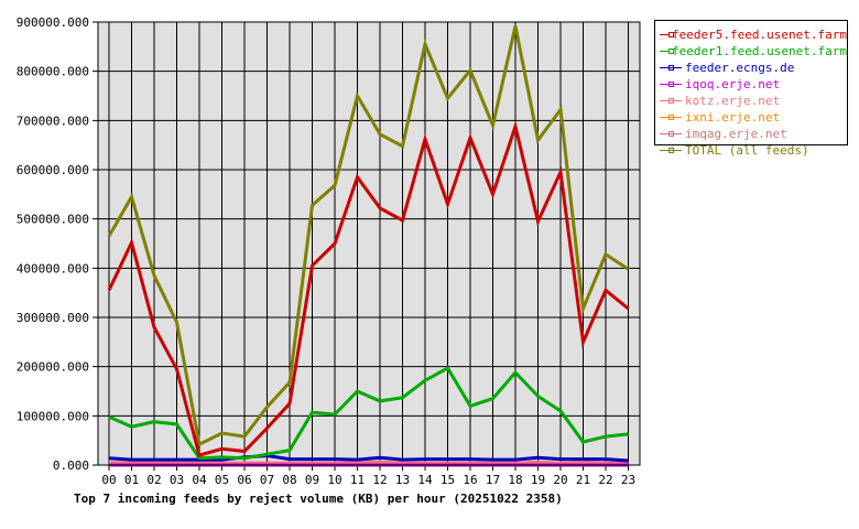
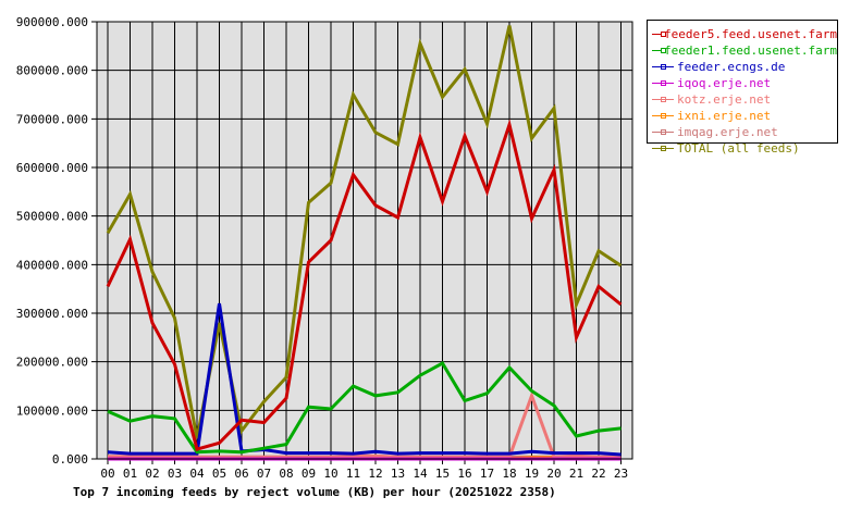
feeder.ecngs.de/05: 10000 -> 320000
TOTAL (all feeds)/05: 60000 -> 280000
feeder5.feed.usenet.farm/06: 30000 -> 80000
kotz.erje.net/19: 10000 -> 130000
